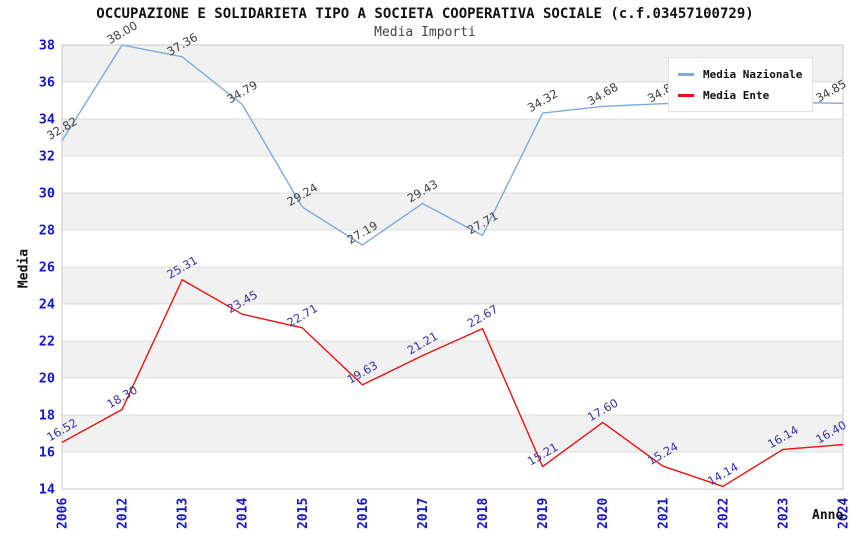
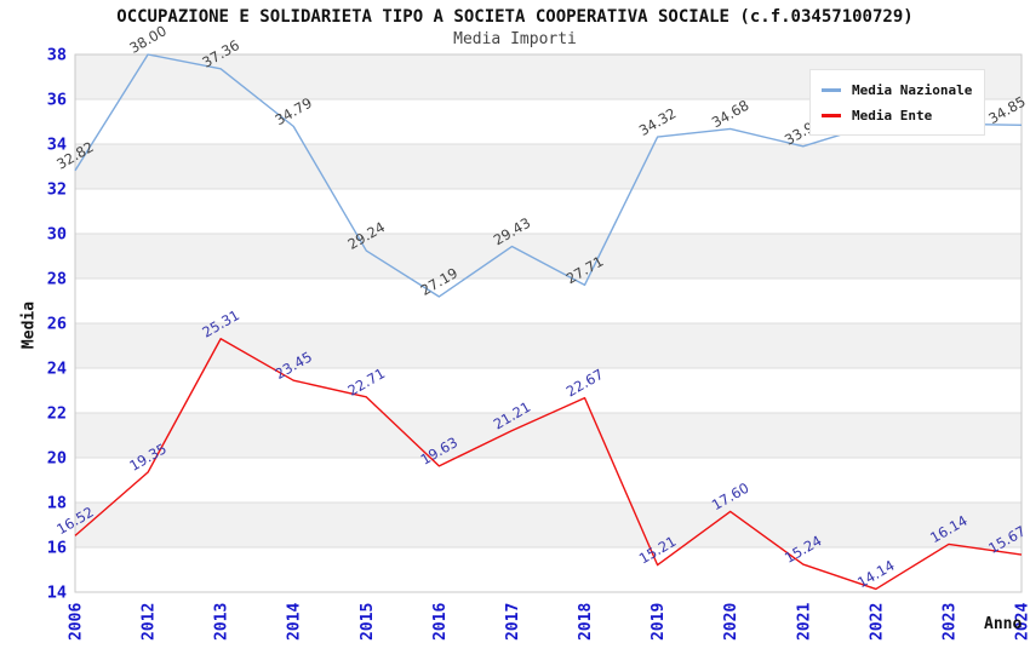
Media Ente/2012: 18.30 -> 19.35
Media Nazionale/2021: 34.83 -> 33.90
Media Ente/2024: 16.40 -> 15.67
